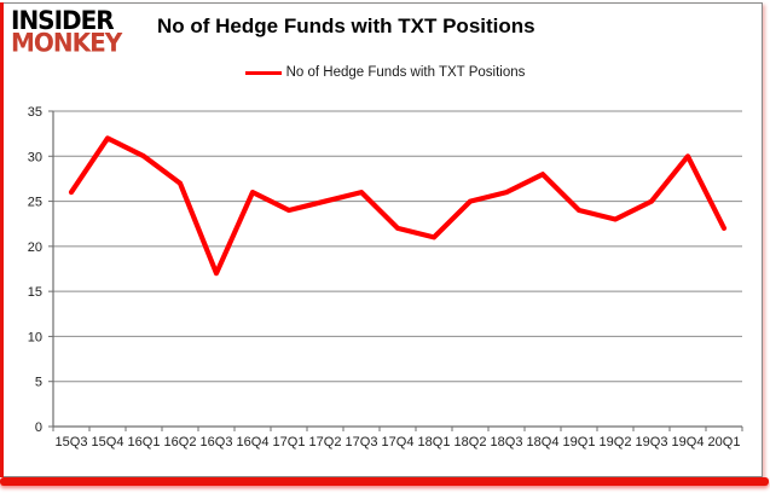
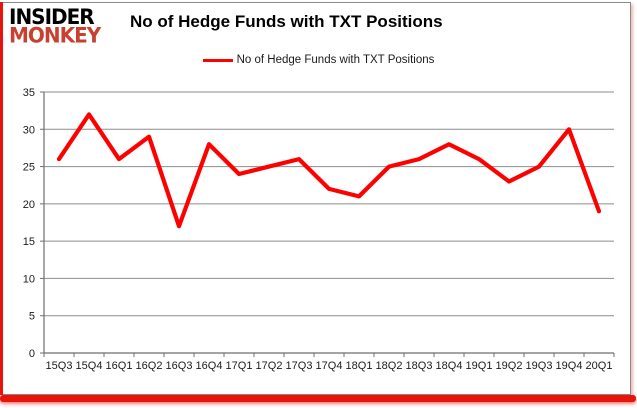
16Q1: 30 -> 26
16Q2: 27 -> 29
16Q4: 26 -> 28
19Q1: 24 -> 26
20Q1: 22 -> 19
